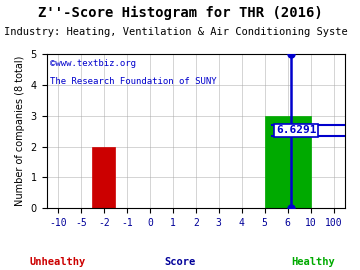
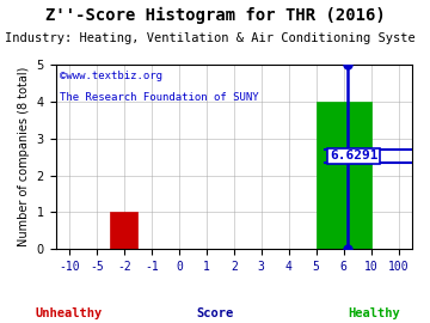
-2: 2 -> 1
6: 3 -> 4
